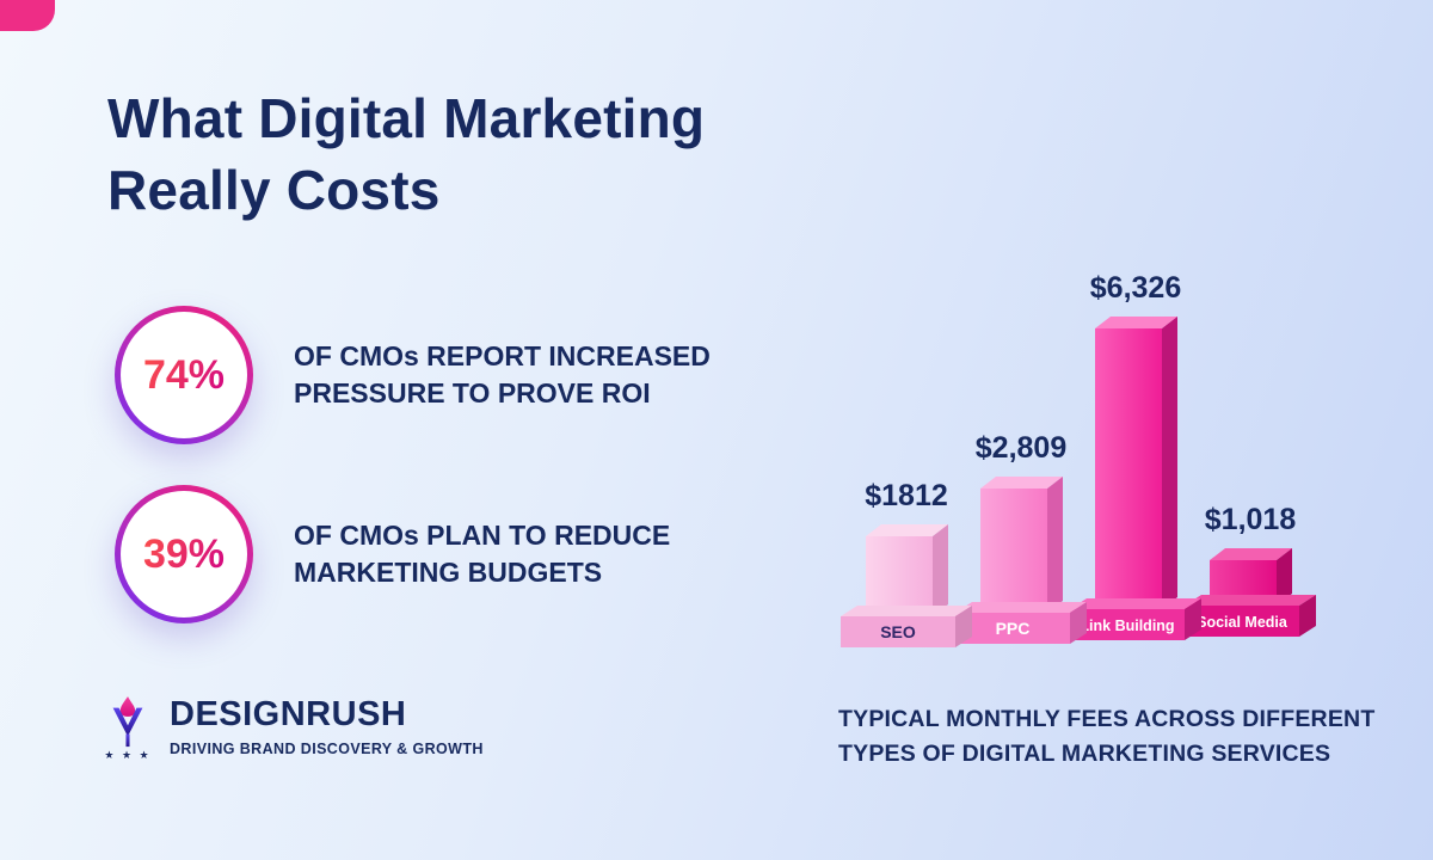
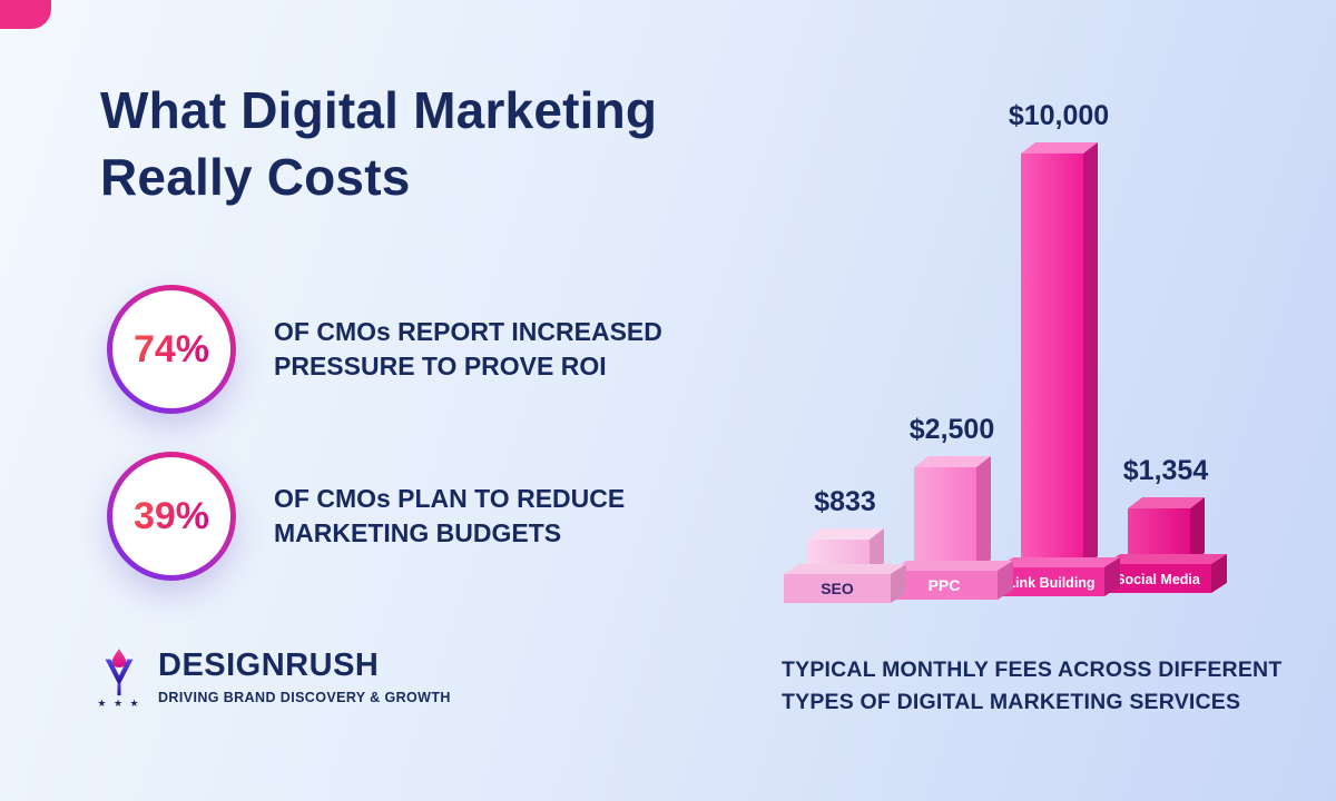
SEO: $1812 -> $833
PPC: $2,809 -> $2,500
Link Building: $6,326 -> $10,000
Social Media: $1,018 -> $1,354
